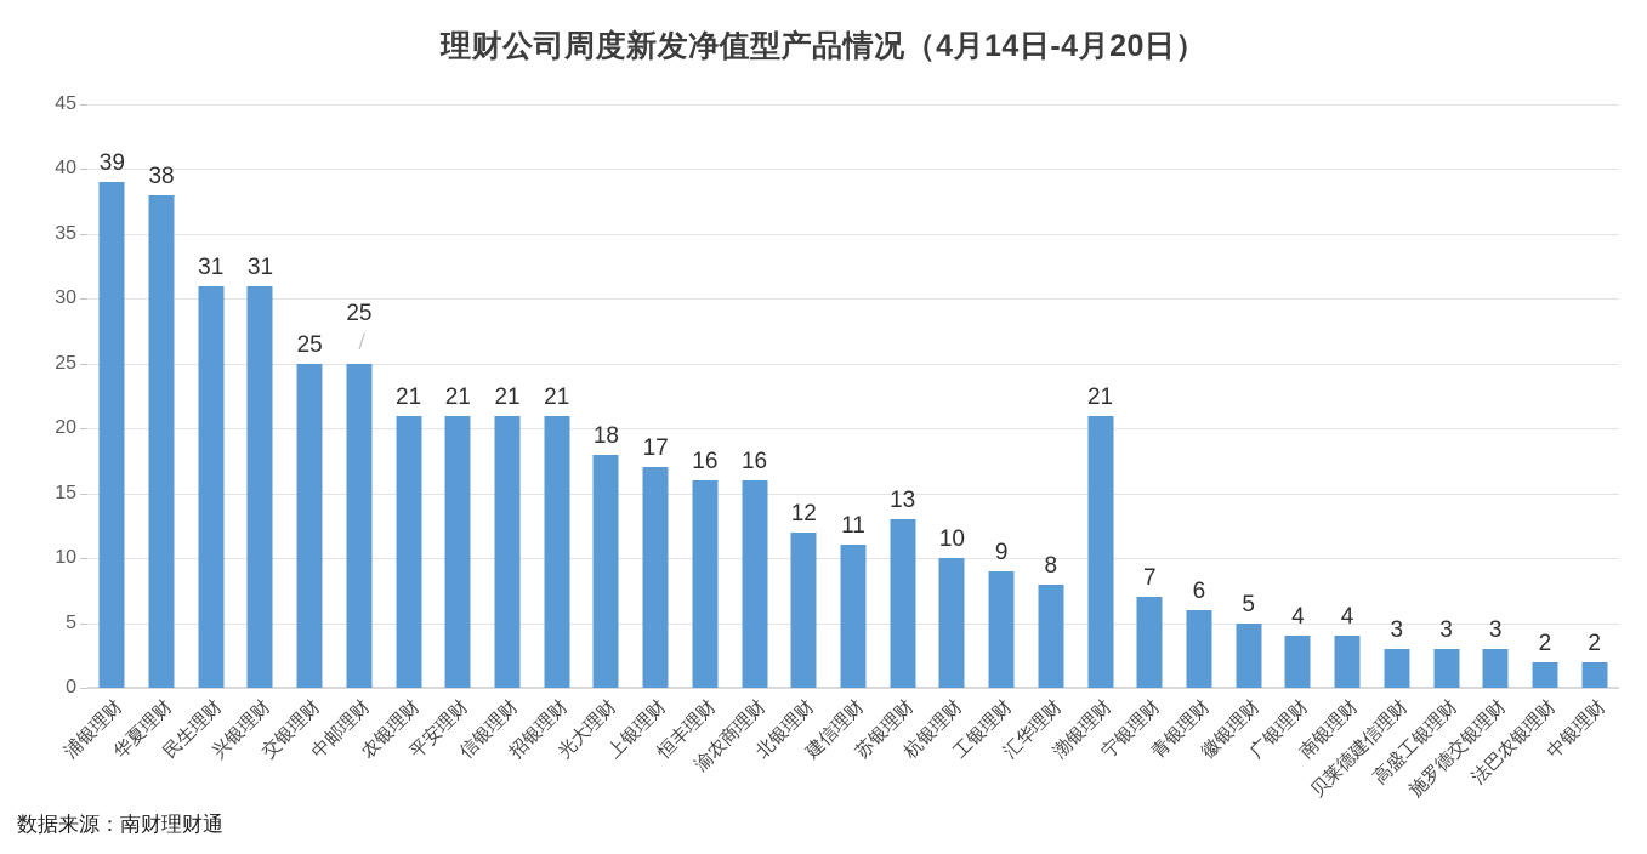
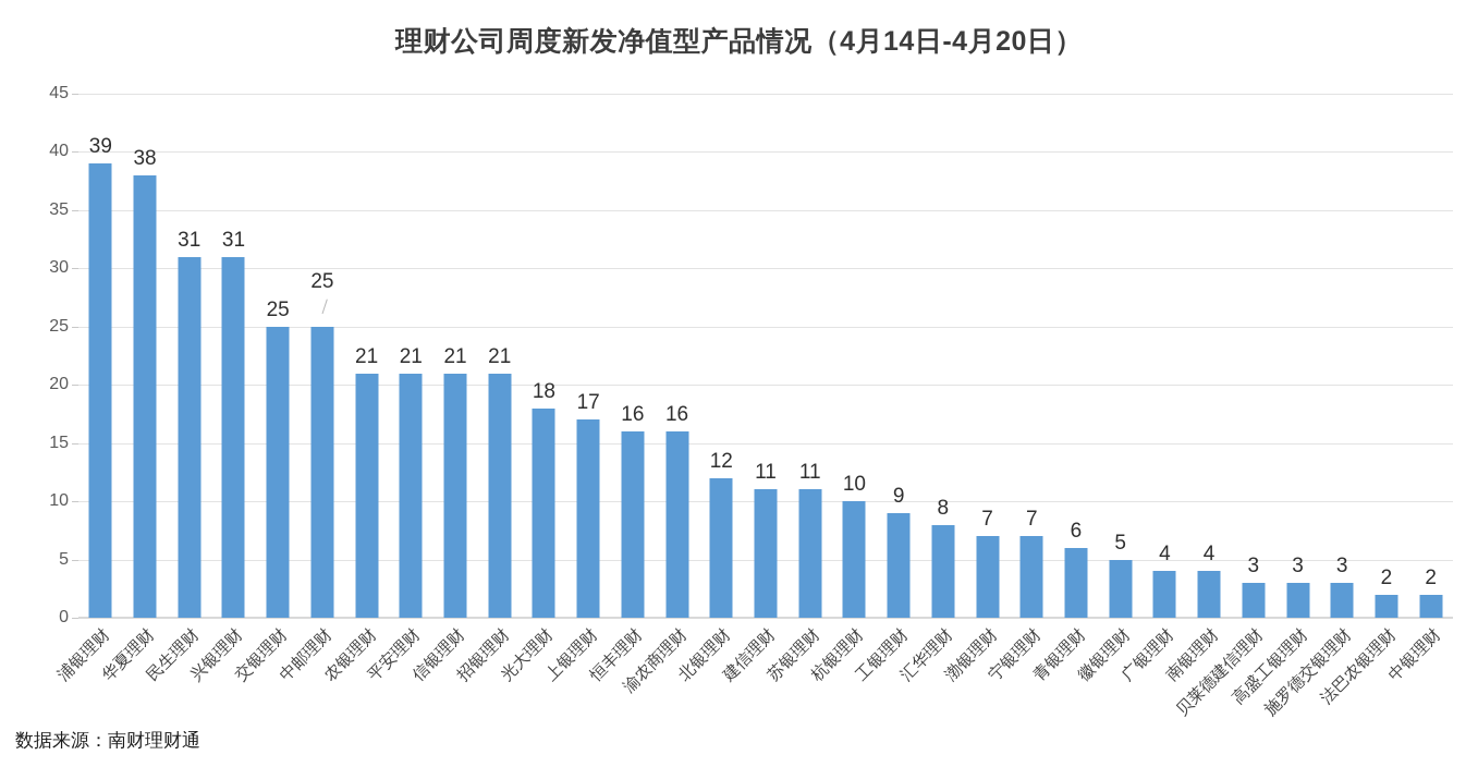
苏银理财: 13 -> 11
渤银理财: 21 -> 7
